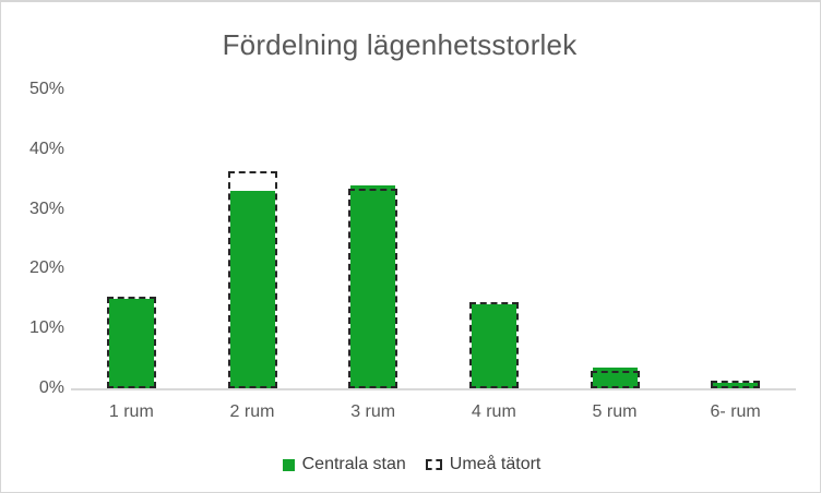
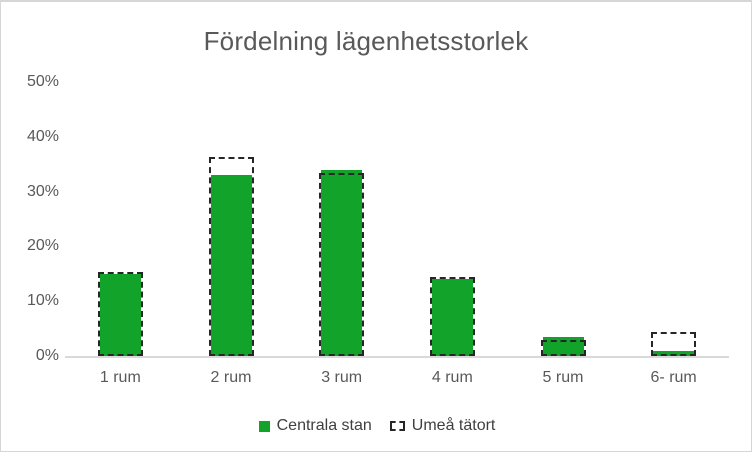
Umeå tätort/6- rum: 1% -> 4%
